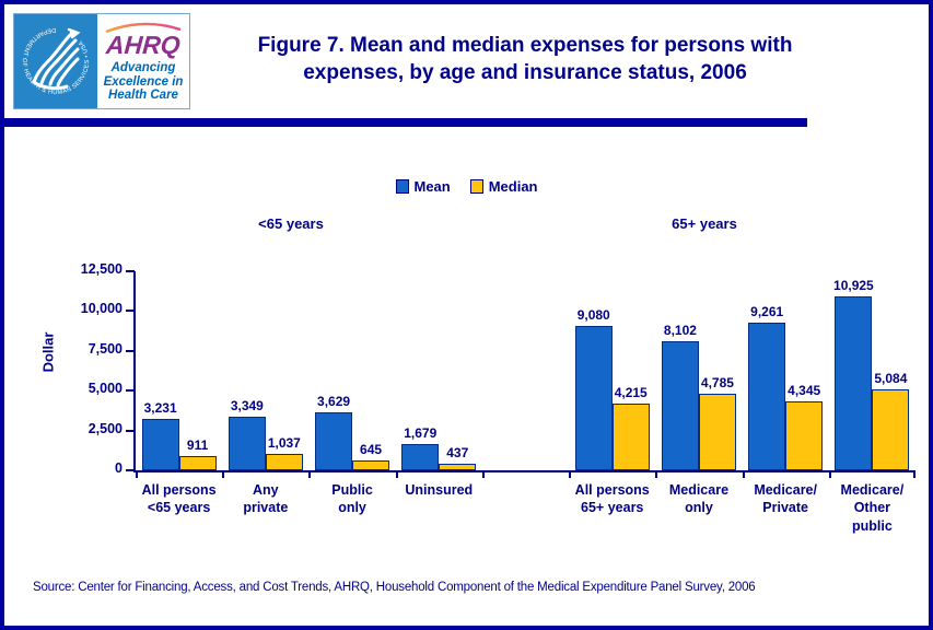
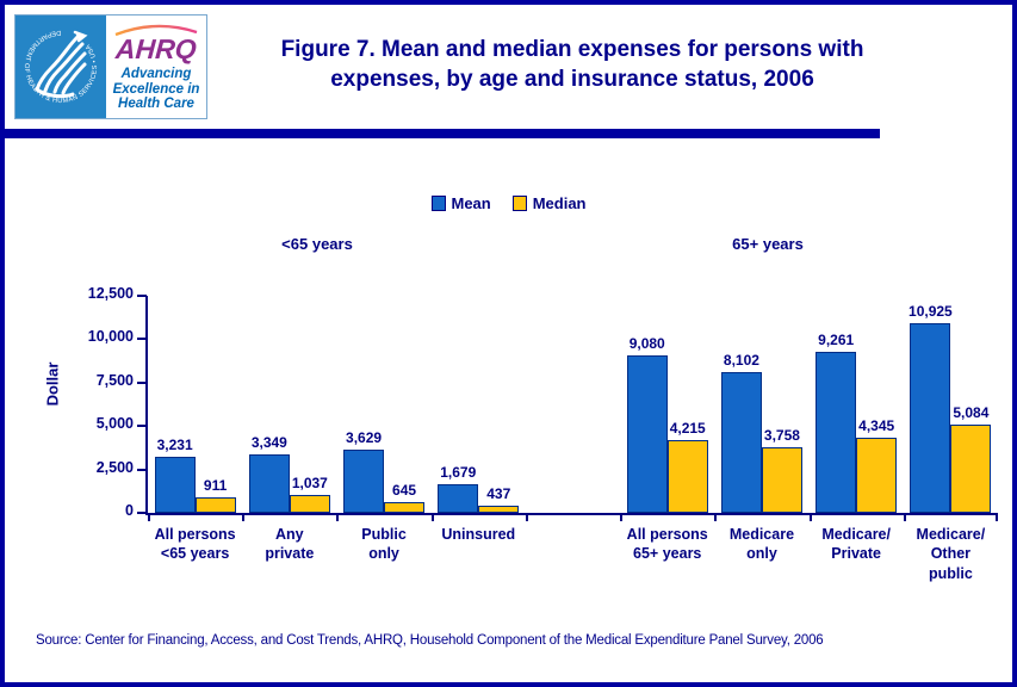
Median/Medicare only: 4,785 -> 3,758
